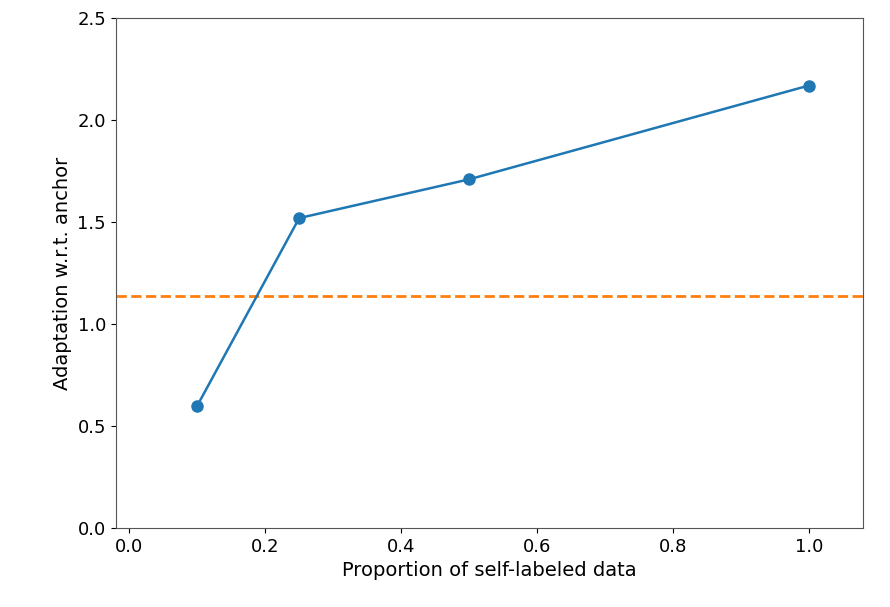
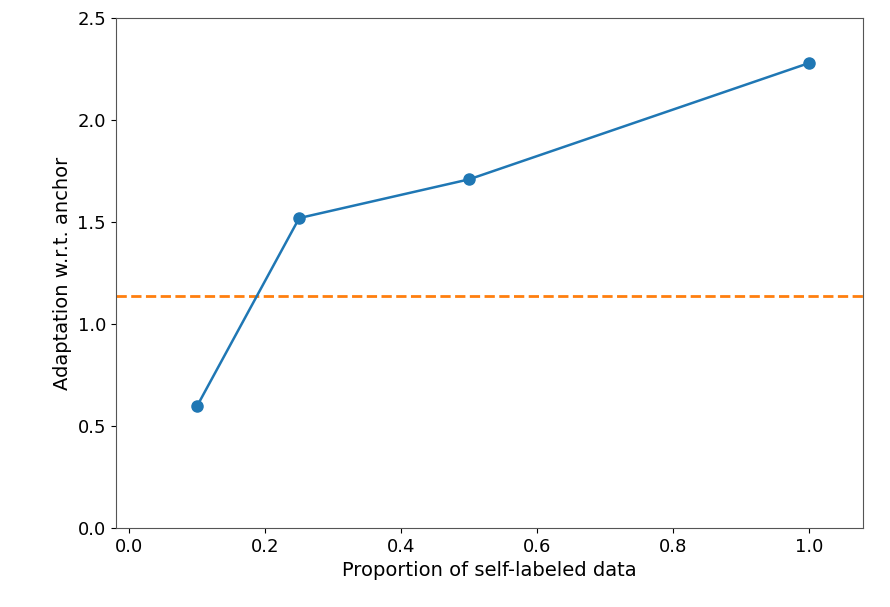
1.0: 2.17 -> 2.28
